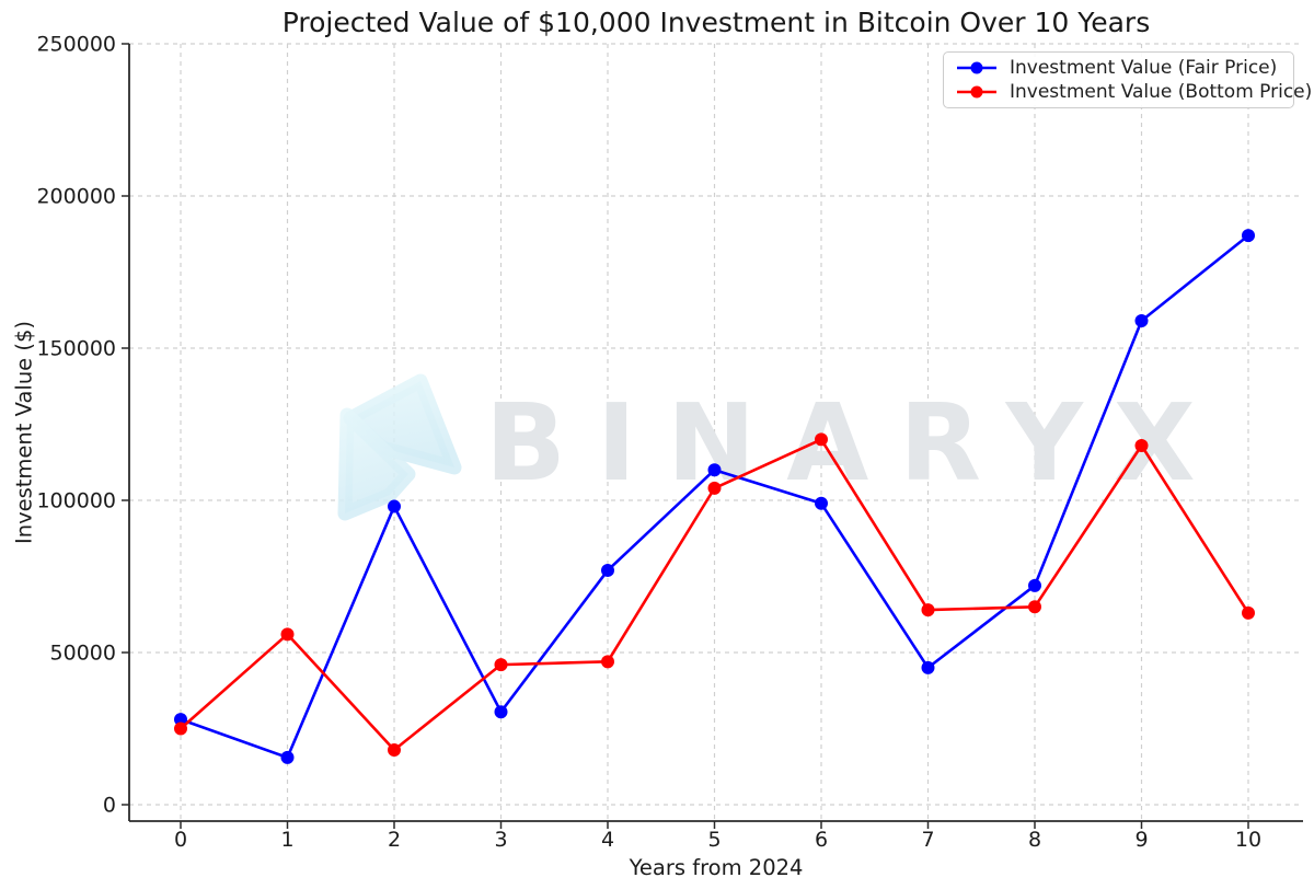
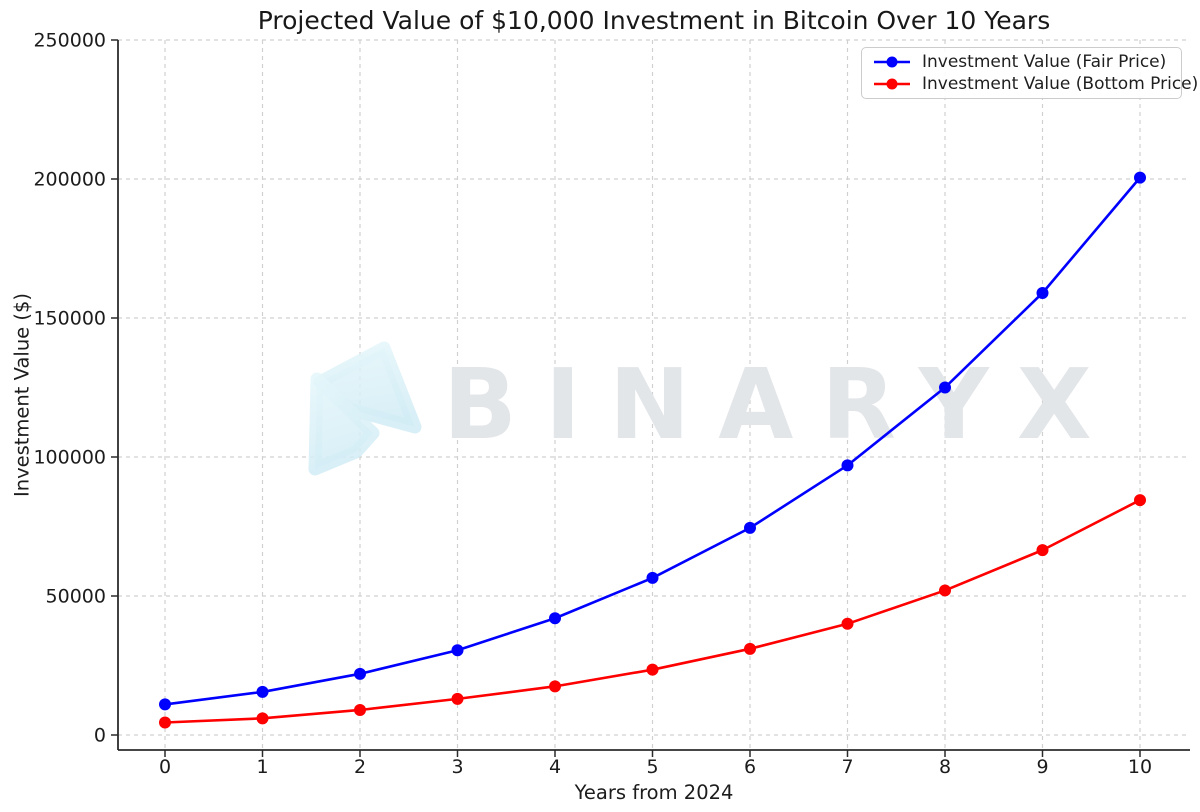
Investment Value (Fair Price)/0: 28000 -> 11000
Investment Value (Bottom Price)/0: 25000 -> 4000
Investment Value (Bottom Price)/1: 56000 -> 6000
Investment Value (Fair Price)/2: 98000 -> 22000
Investment Value (Bottom Price)/2: 18000 -> 9000
Investment Value (Bottom Price)/3: 46000 -> 13000
Investment Value (Fair Price)/4: 77000 -> 42000
Investment Value (Bottom Price)/4: 47000 -> 18000
Investment Value (Fair Price)/5: 110000 -> 56000
Investment Value (Bottom Price)/5: 104000 -> 24000
Investment Value (Fair Price)/6: 99000 -> 74000
Investment Value (Bottom Price)/6: 120000 -> 31000
Investment Value (Fair Price)/7: 45000 -> 97000
Investment Value (Bottom Price)/7: 64000 -> 40000
Investment Value (Fair Price)/8: 72000 -> 125000
Investment Value (Bottom Price)/8: 65000 -> 52000
Investment Value (Bottom Price)/9: 118000 -> 66000
Investment Value (Fair Price)/10: 187000 -> 200000
Investment Value (Bottom Price)/10: 63000 -> 84000
